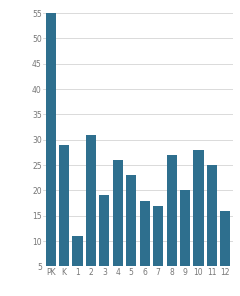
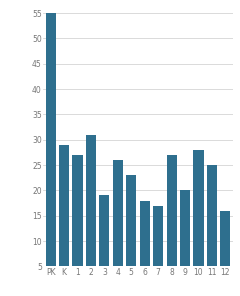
1: 11 -> 27
